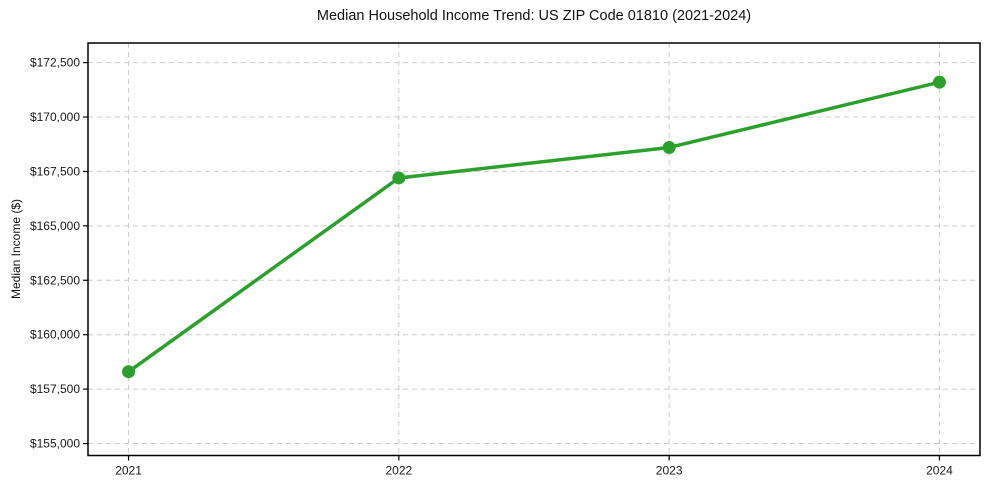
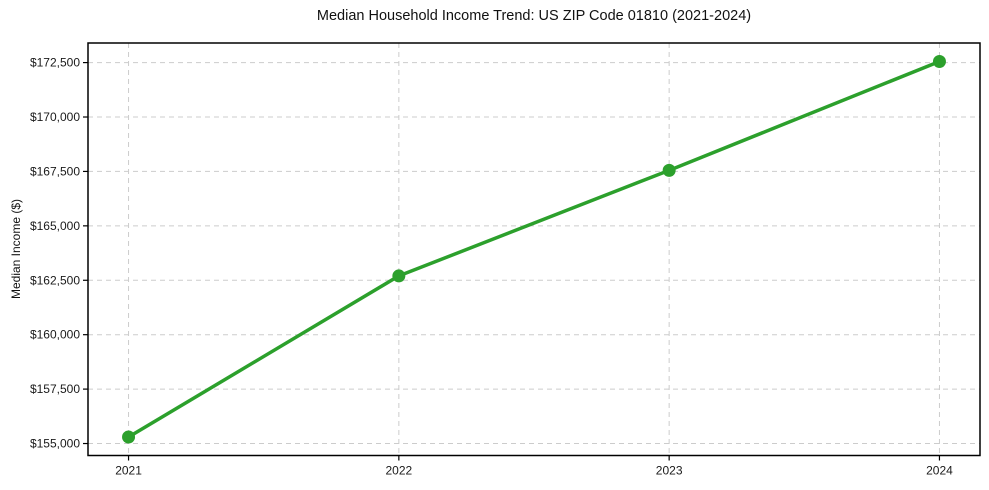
2021: $158300 -> $155300
2022: $167200 -> $162700
2023: $168600 -> $167600
2024: $171600 -> $172600
